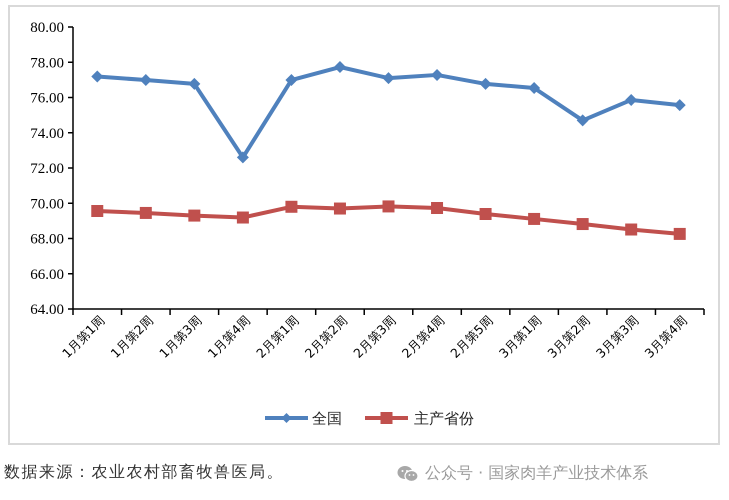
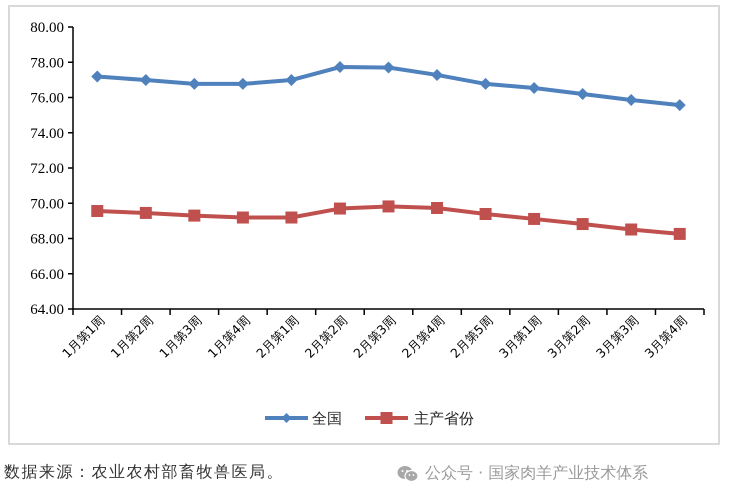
全国/1月第4周: 72.6 -> 76.8
主产省份/2月第1周: 69.8 -> 69.2
全国/2月第3周: 77.1 -> 77.7
全国/3月第2周: 74.7 -> 76.2
